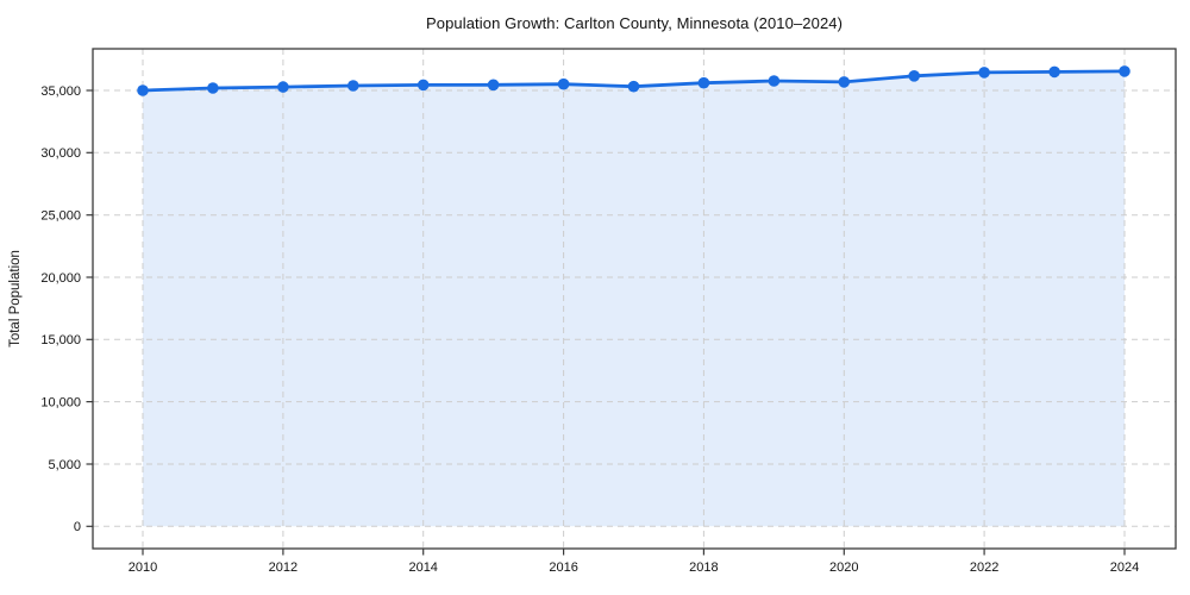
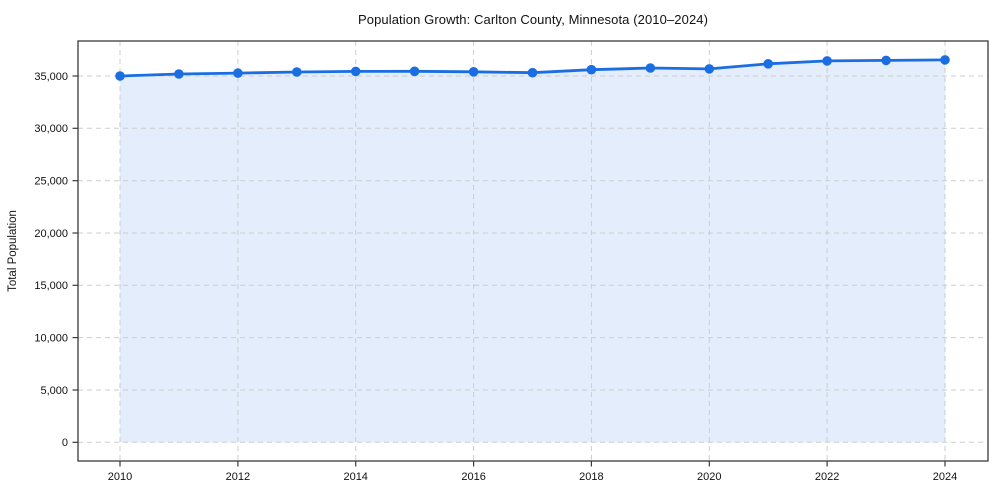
2016: 35500 -> 35400
